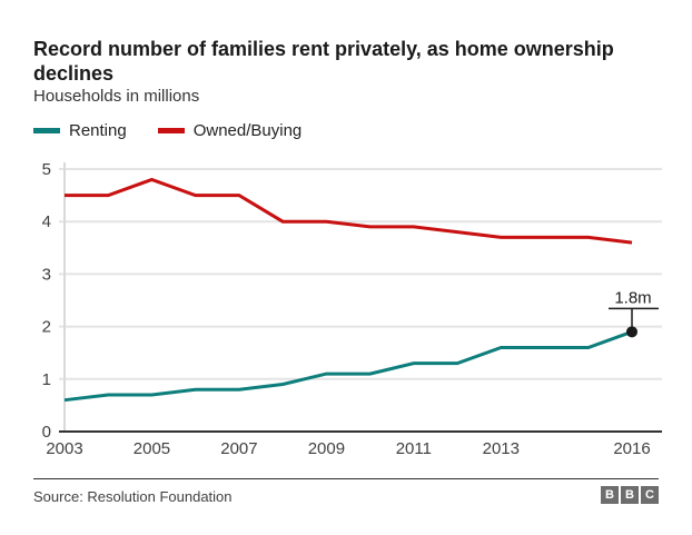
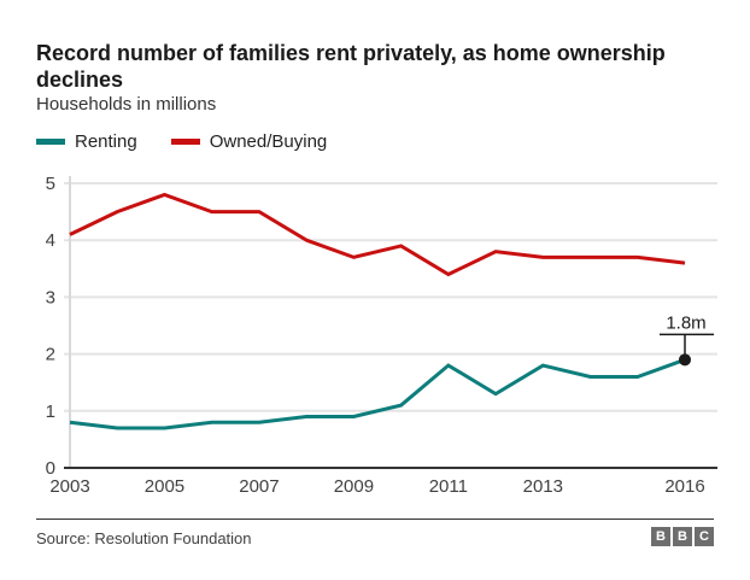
Renting/2003: 0.6 -> 0.8
Owned/Buying/2003: 4.5 -> 4.1
Renting/2009: 1.1 -> 0.9
Owned/Buying/2009: 4.0 -> 3.7
Renting/2011: 1.3 -> 1.8
Owned/Buying/2011: 3.9 -> 3.4
Renting/2013: 1.6 -> 1.8
